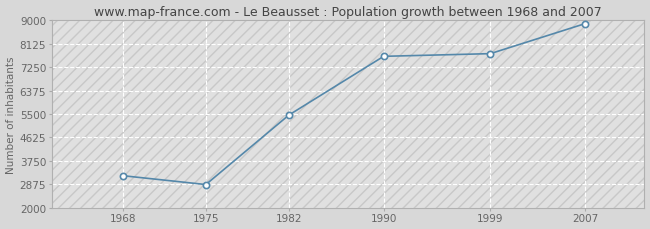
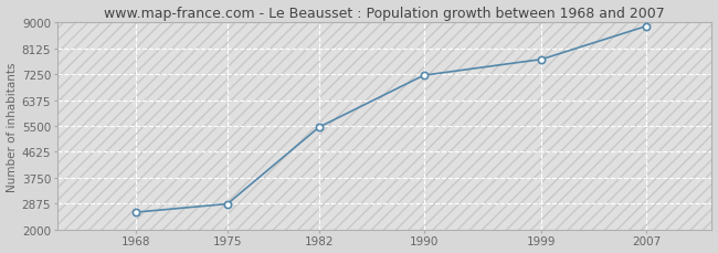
1968: 3200 -> 2590
1990: 7650 -> 7210
